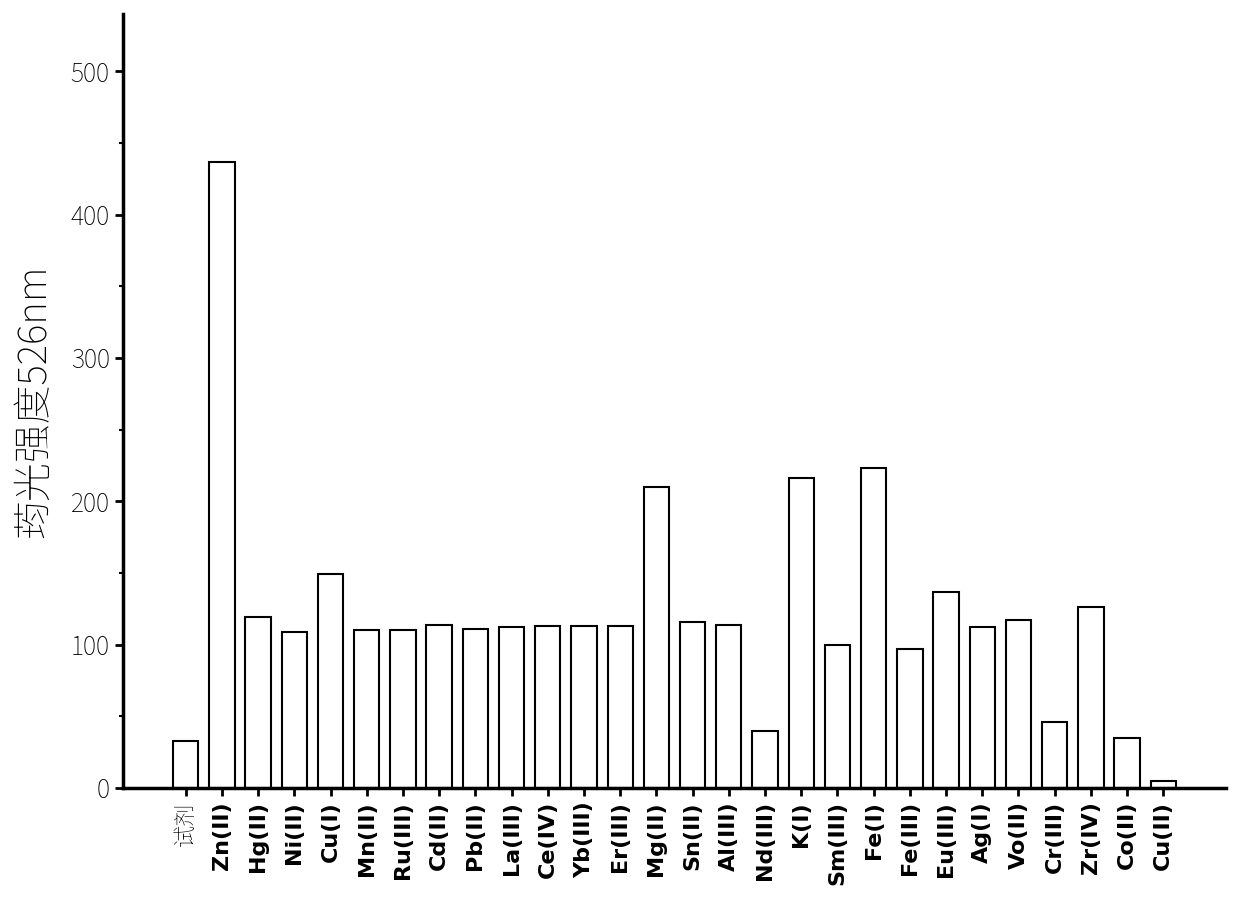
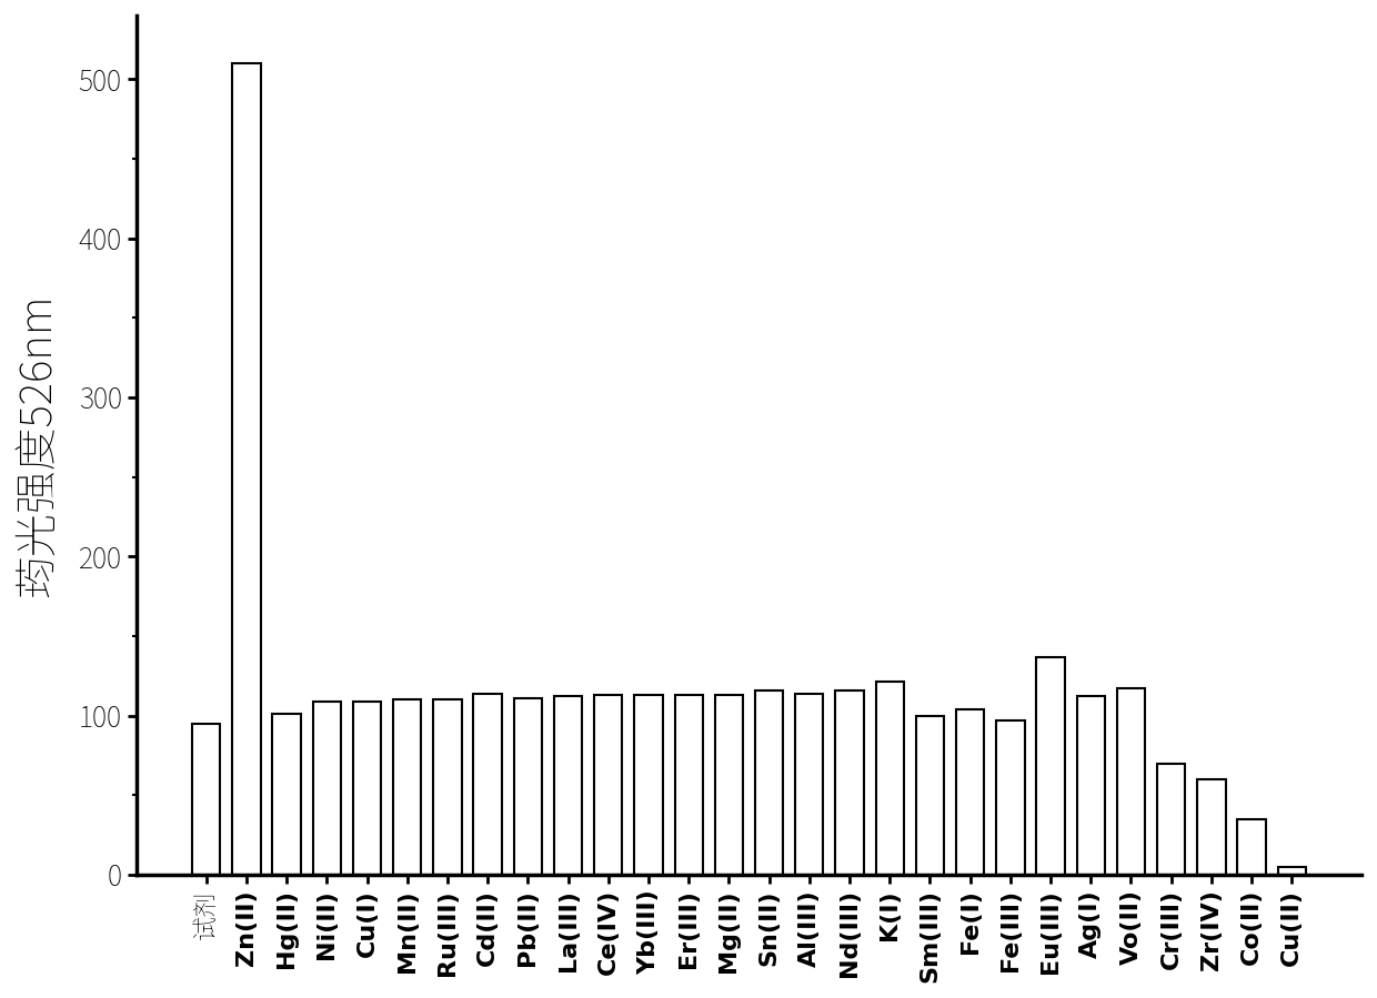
试剂: 33 -> 95
Zn(II): 437 -> 510
Hg(II): 119 -> 101
Cu(I): 149 -> 109
Mg(II): 210 -> 113
Nd(III): 40 -> 116
K(I): 216 -> 121
Fe(I): 223 -> 104
Cr(III): 46 -> 70
Zr(IV): 126 -> 60
